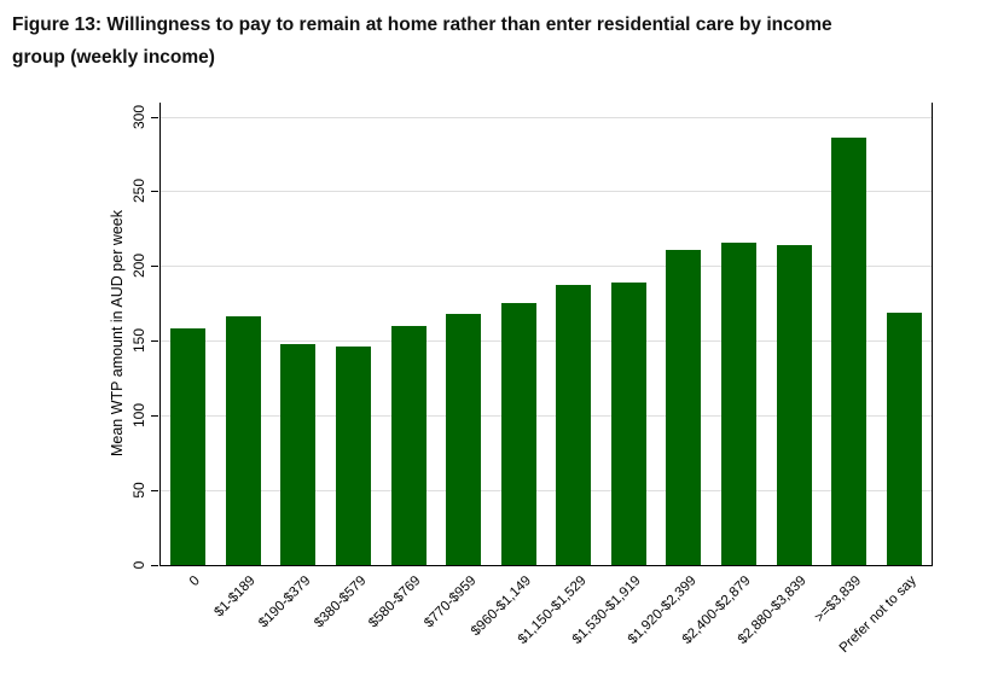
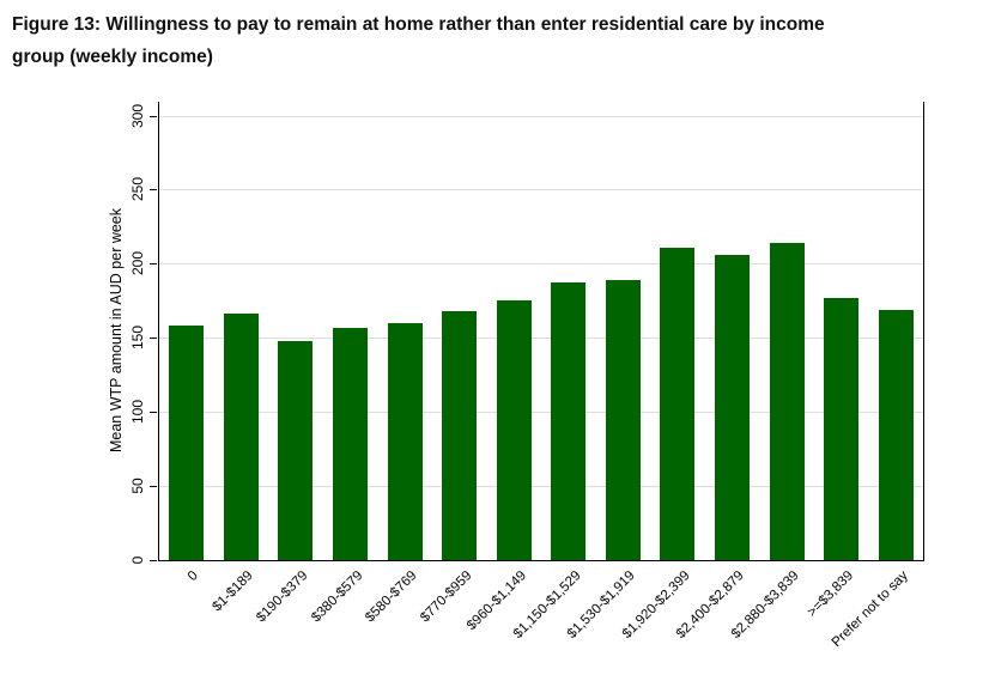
$380-$579: 146 -> 157
$2,400-$2,879: 216 -> 206
>=$3,839: 286 -> 177
